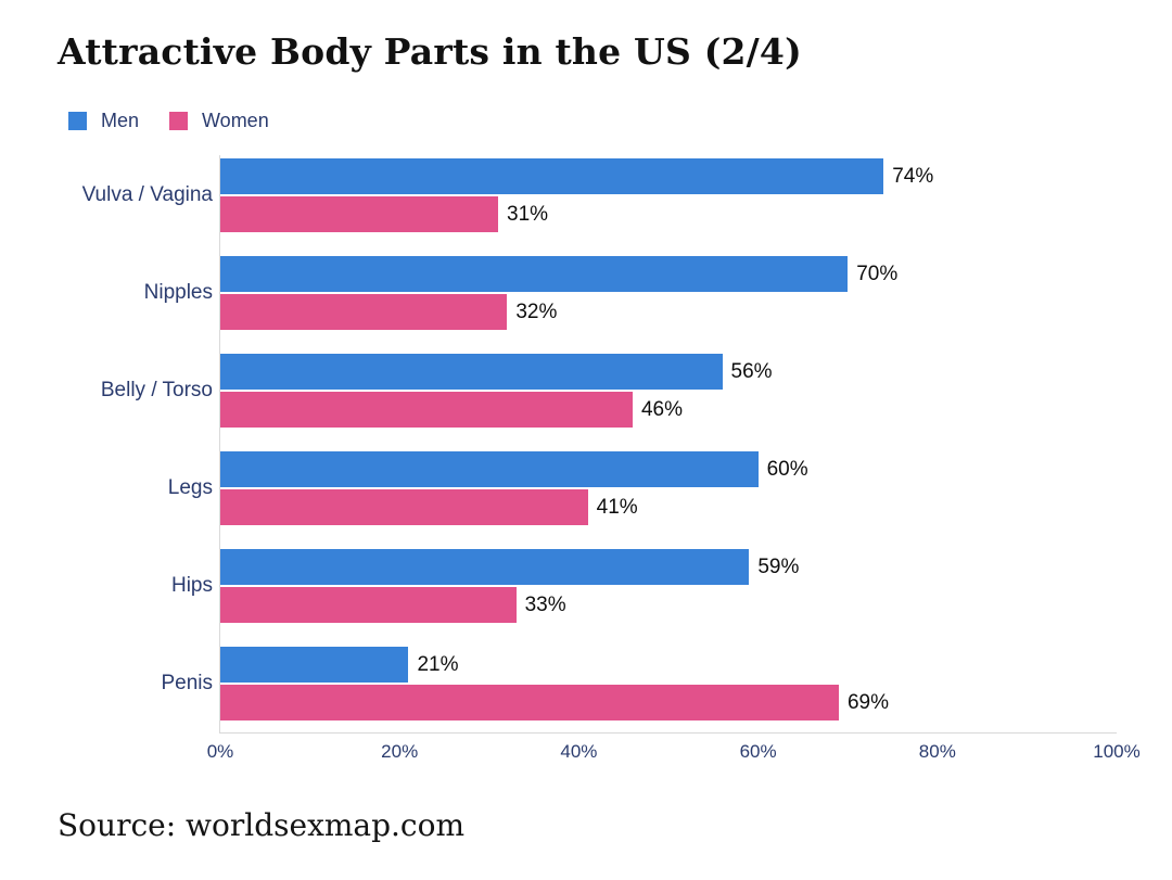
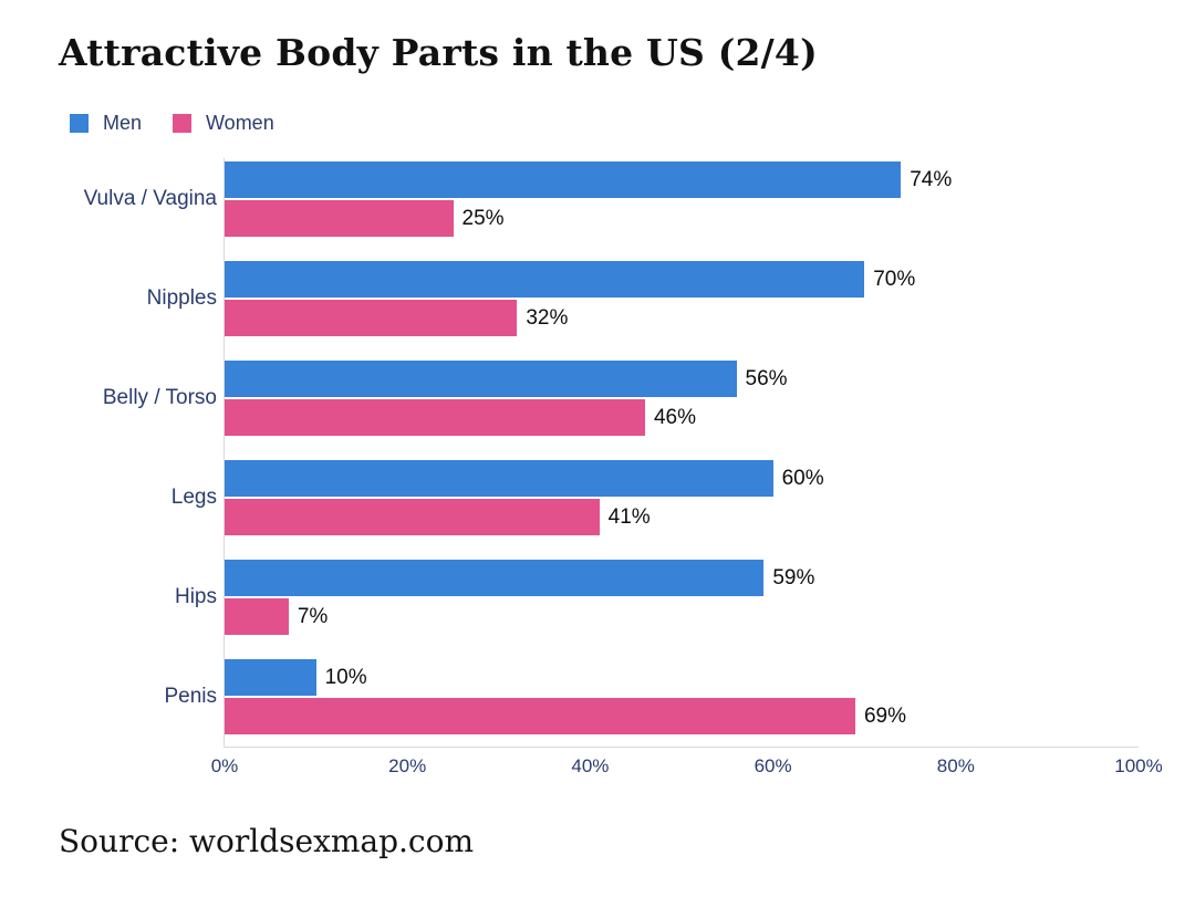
Women/Vulva / Vagina: 31% -> 25%
Women/Hips: 33% -> 7%
Men/Penis: 21% -> 10%
